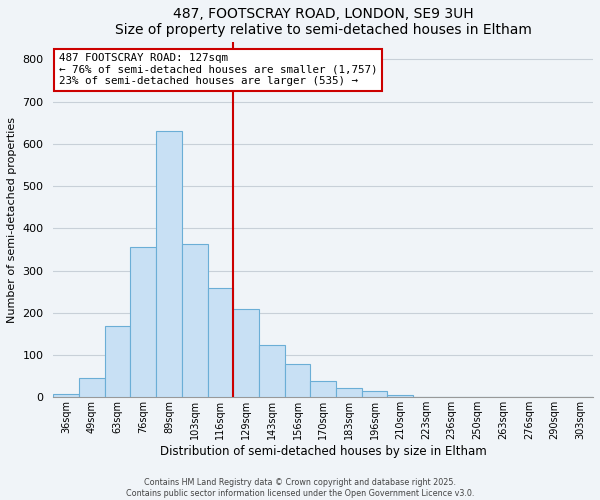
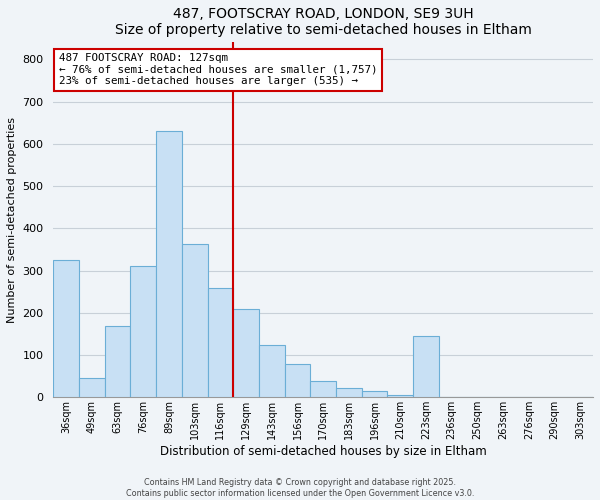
36sqm: 8 -> 325
76sqm: 355 -> 310
223sqm: 2 -> 145
